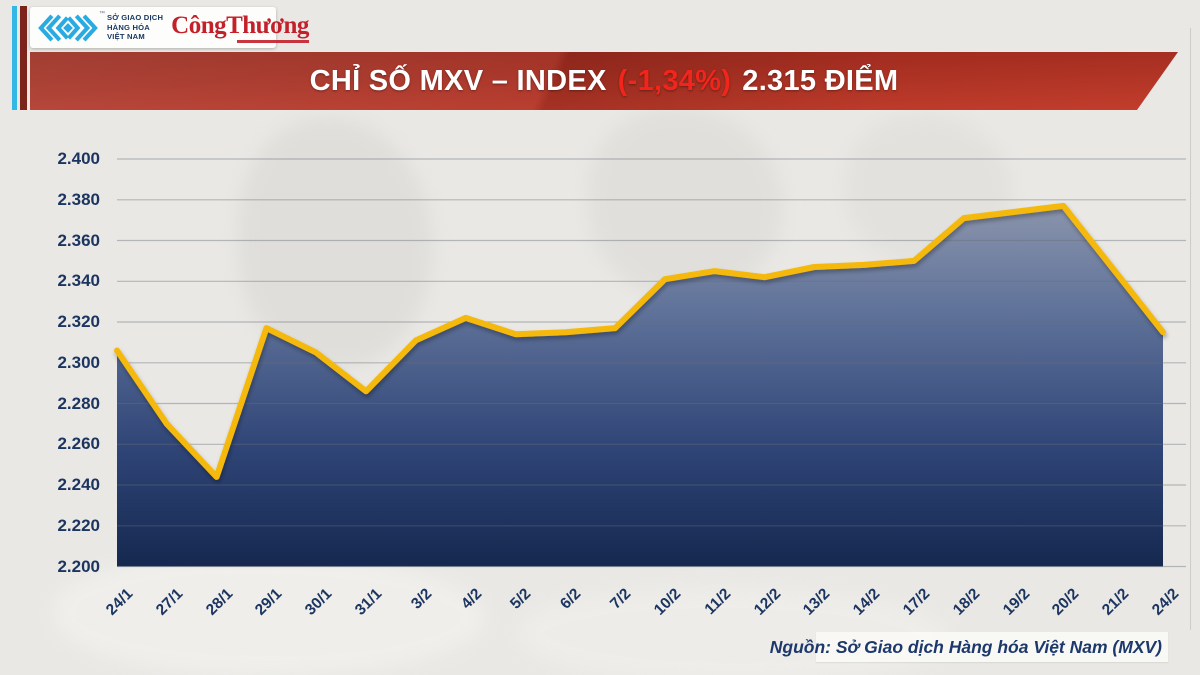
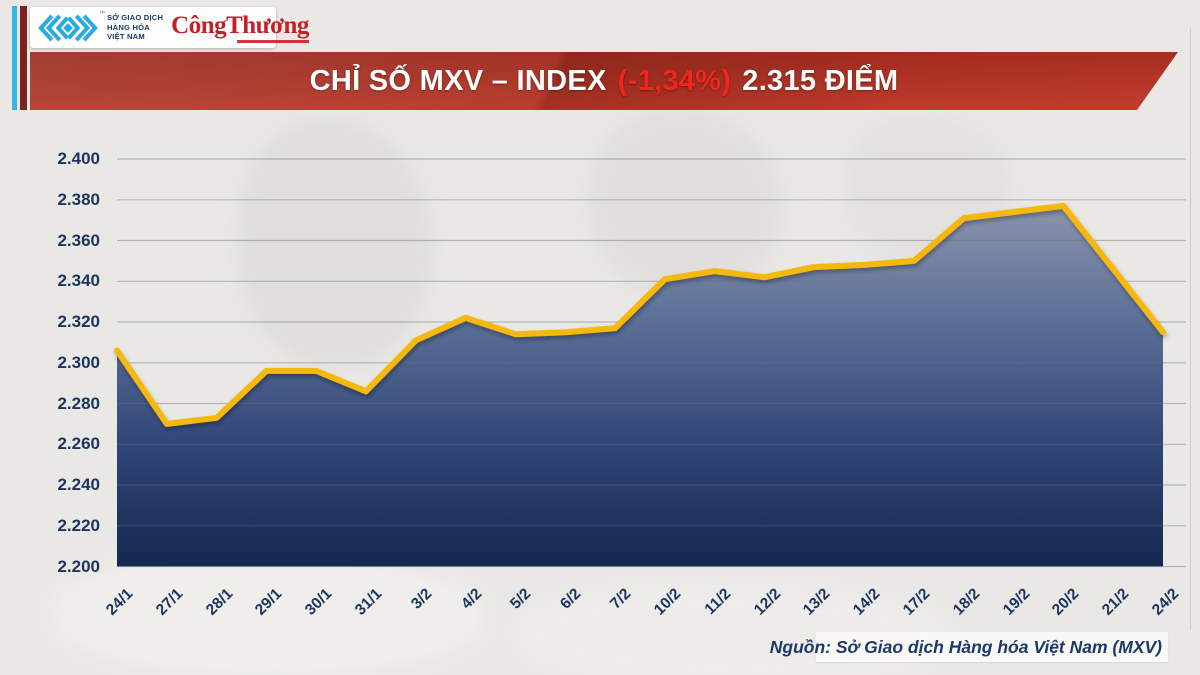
28/1: 2244 -> 2273
29/1: 2317 -> 2296
30/1: 2305 -> 2296
